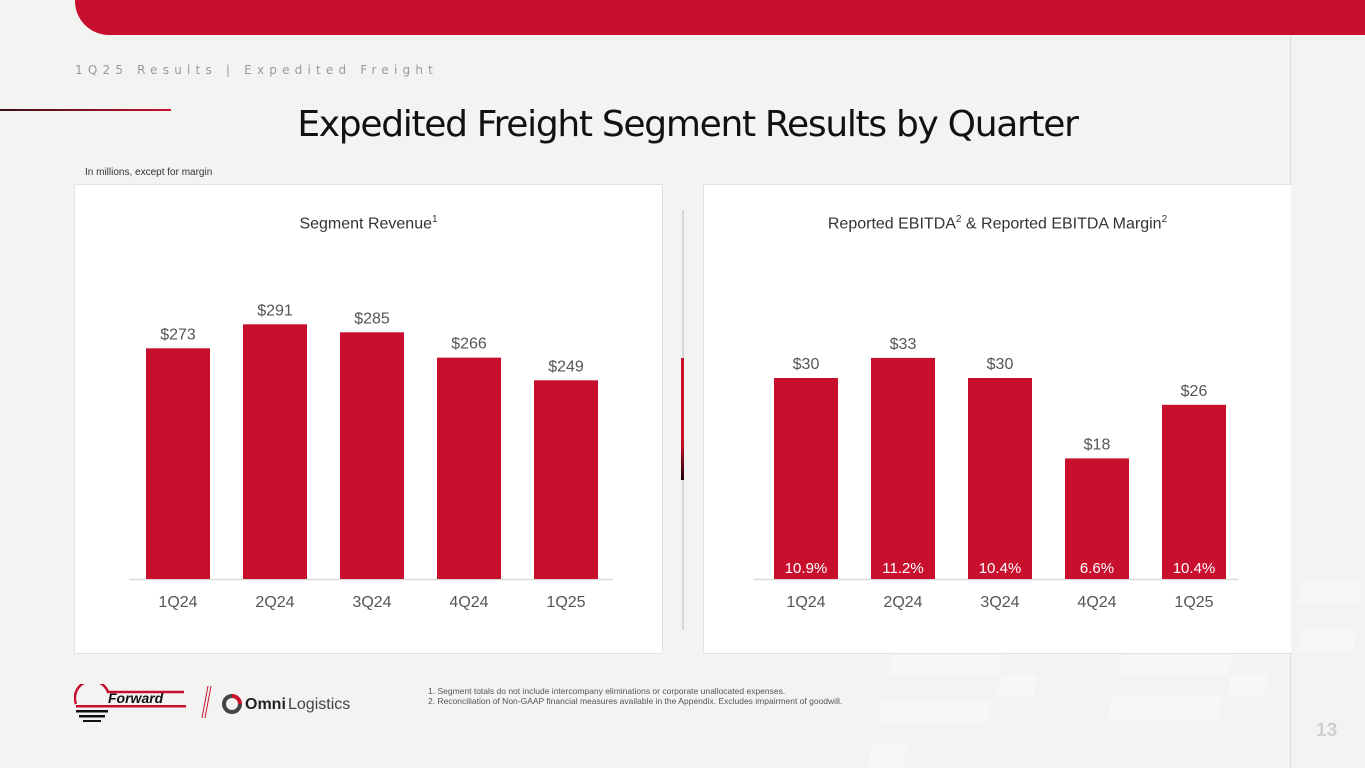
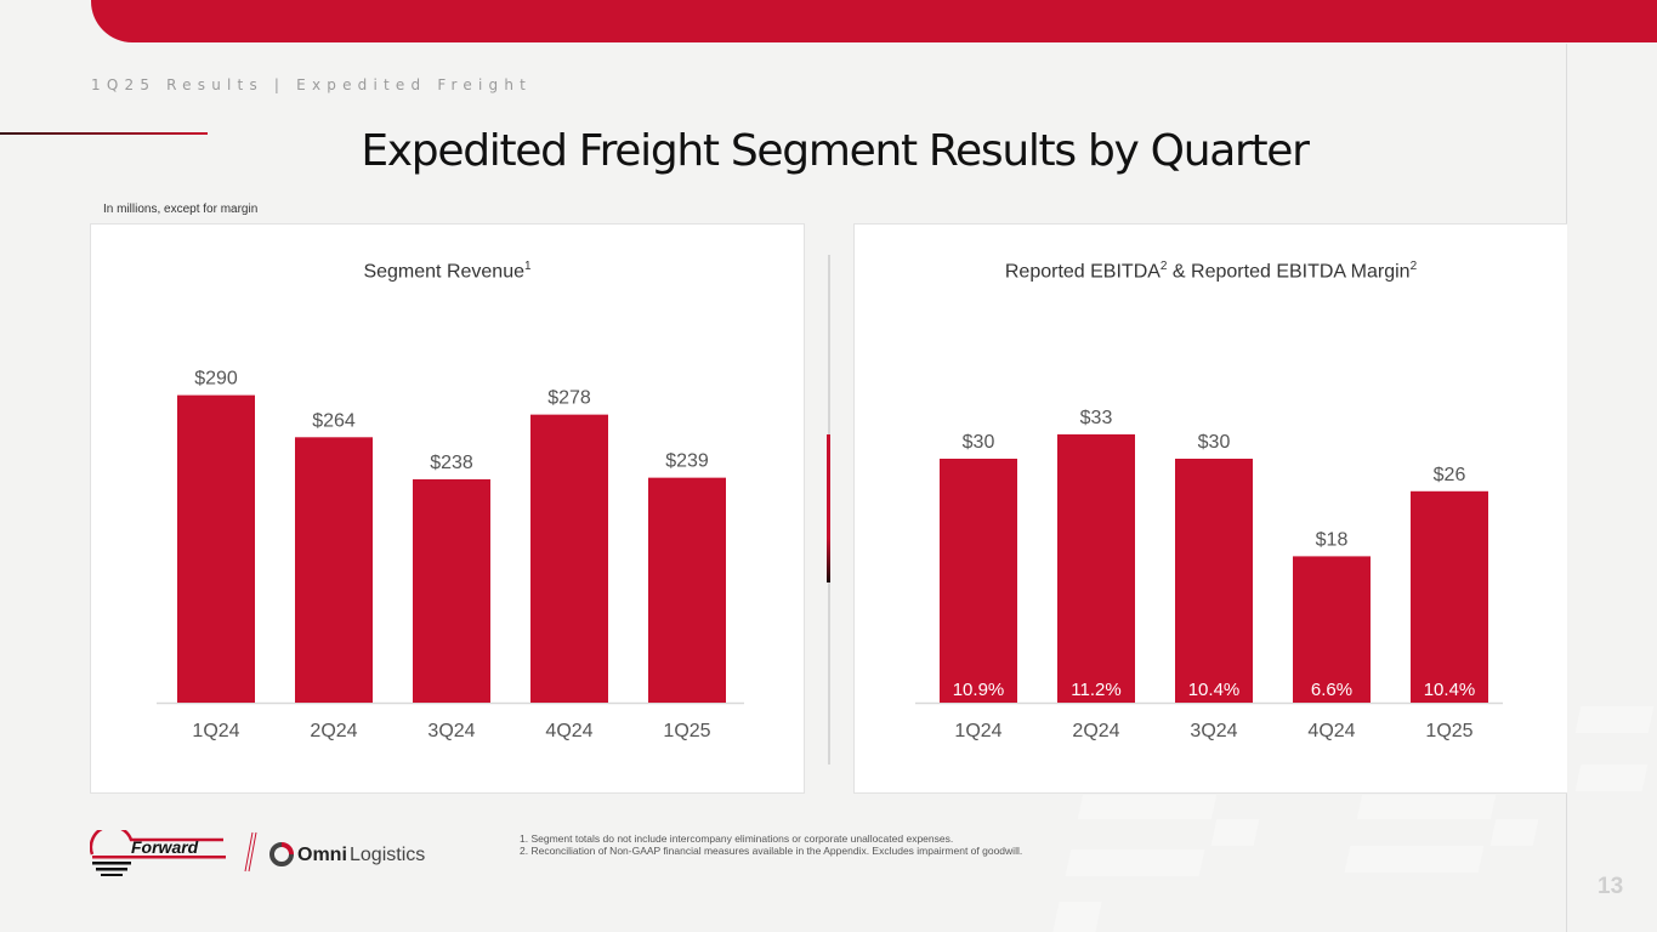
Segment Revenue/1Q24: $273 -> $290
Segment Revenue/2Q24: $291 -> $264
Segment Revenue/3Q24: $285 -> $238
Segment Revenue/4Q24: $266 -> $278
Segment Revenue/1Q25: $249 -> $239
